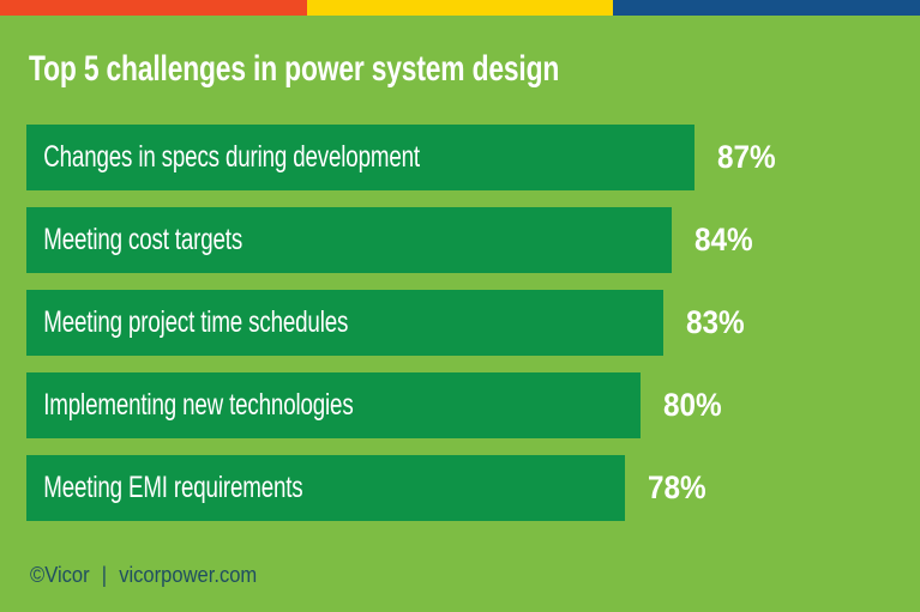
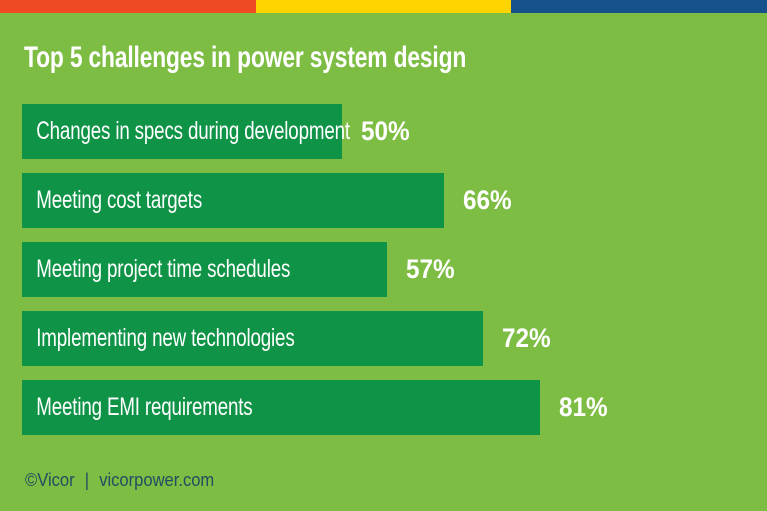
Changes in specs during development: 87% -> 50%
Meeting cost targets: 84% -> 66%
Meeting project time schedules: 83% -> 57%
Implementing new technologies: 80% -> 72%
Meeting EMI requirements: 78% -> 81%
